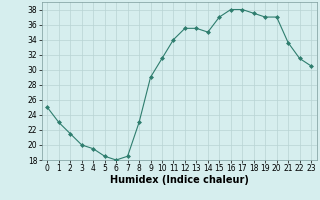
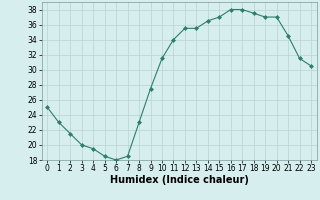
9: 29.0 -> 27.5
14: 35.0 -> 36.5
21: 33.6 -> 34.5
